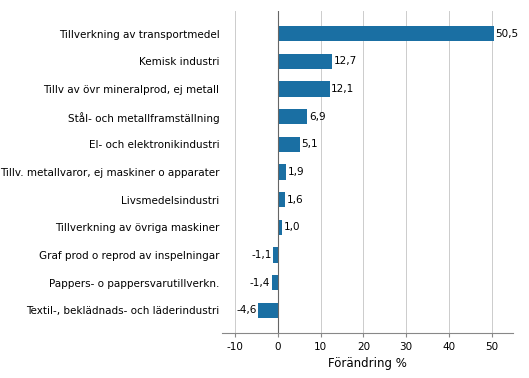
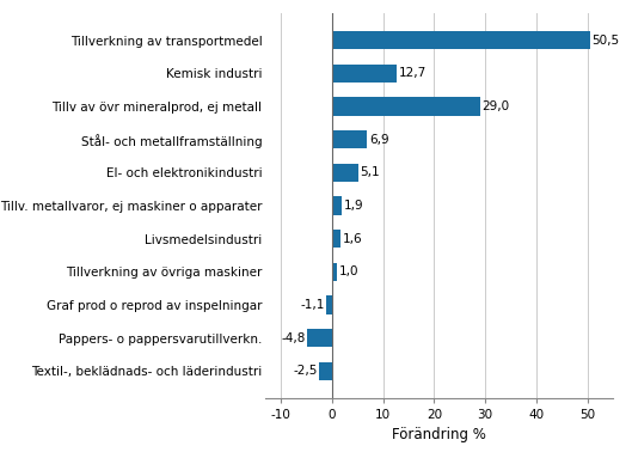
Tillv av övr mineralprod, ej metall: 12,1 -> 29,0
Pappers- o pappersvarutillverkn.: -1,4 -> -4,8
Textil-, beklädnads- och läderindustri: -4,6 -> -2,5
